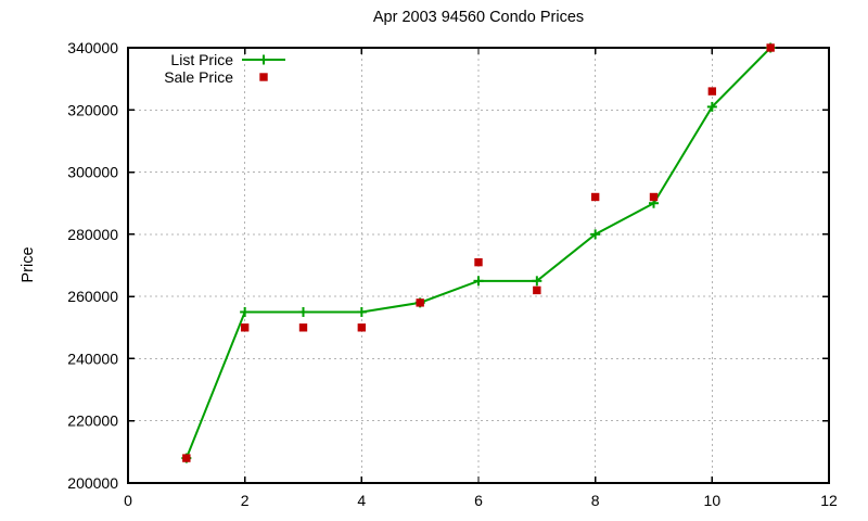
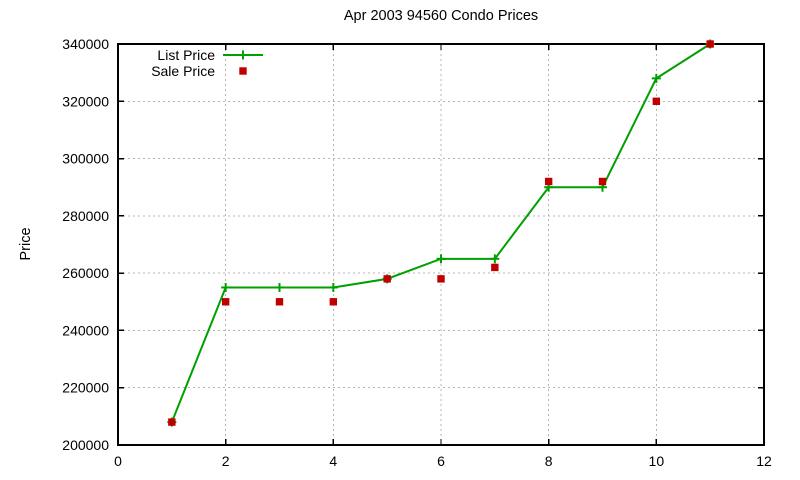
Sale Price/6: 271000 -> 258000
List Price/8: 280000 -> 290000
List Price/10: 321000 -> 328000
Sale Price/10: 326000 -> 320000
